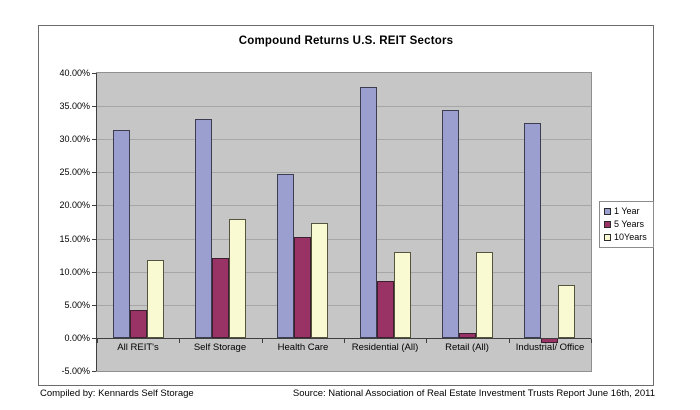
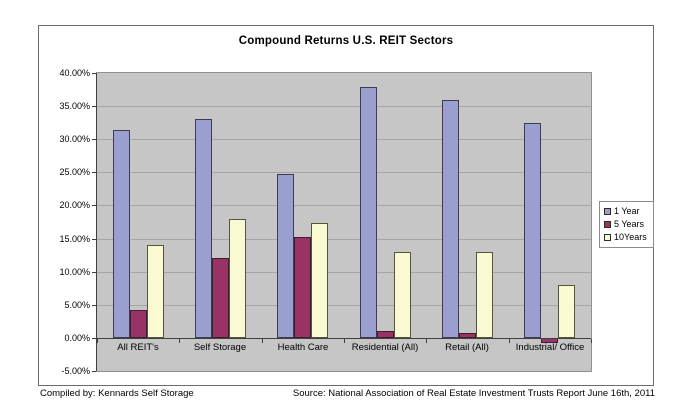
10Years/All REIT's: 12% -> 14%
5 Years/Residential (All): 9% -> 1%
1 Year/Retail (All): 34% -> 36%
